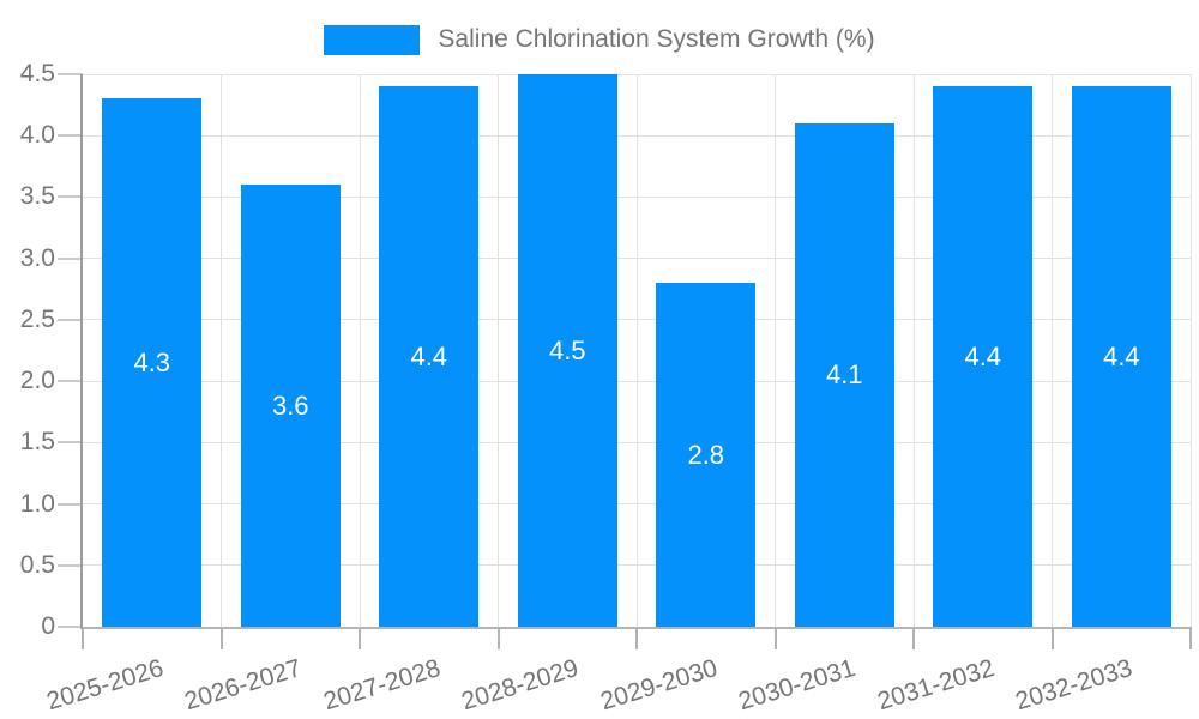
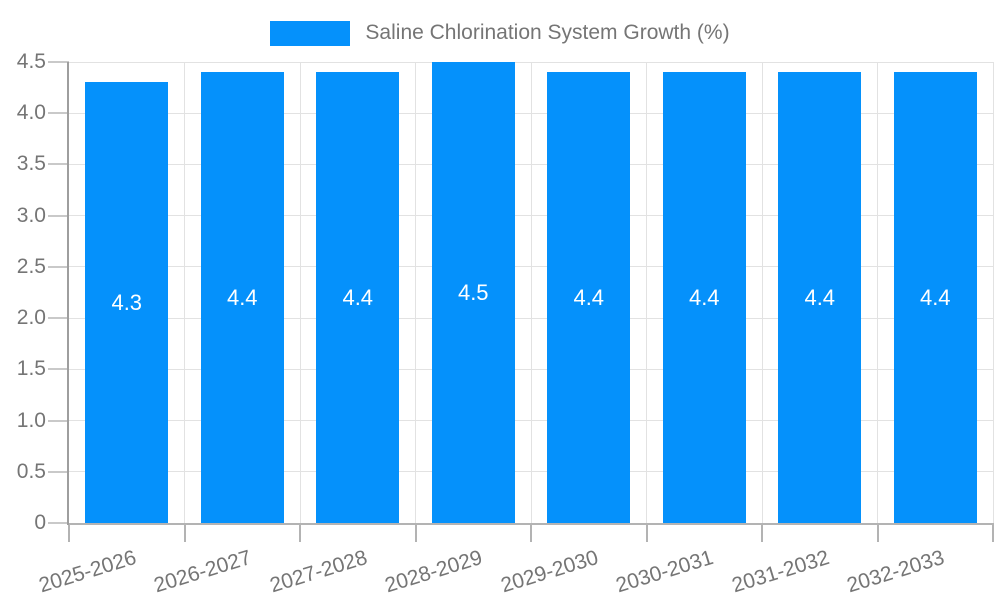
2026-2027: 3.6 -> 4.4
2029-2030: 2.8 -> 4.4
2030-2031: 4.1 -> 4.4
